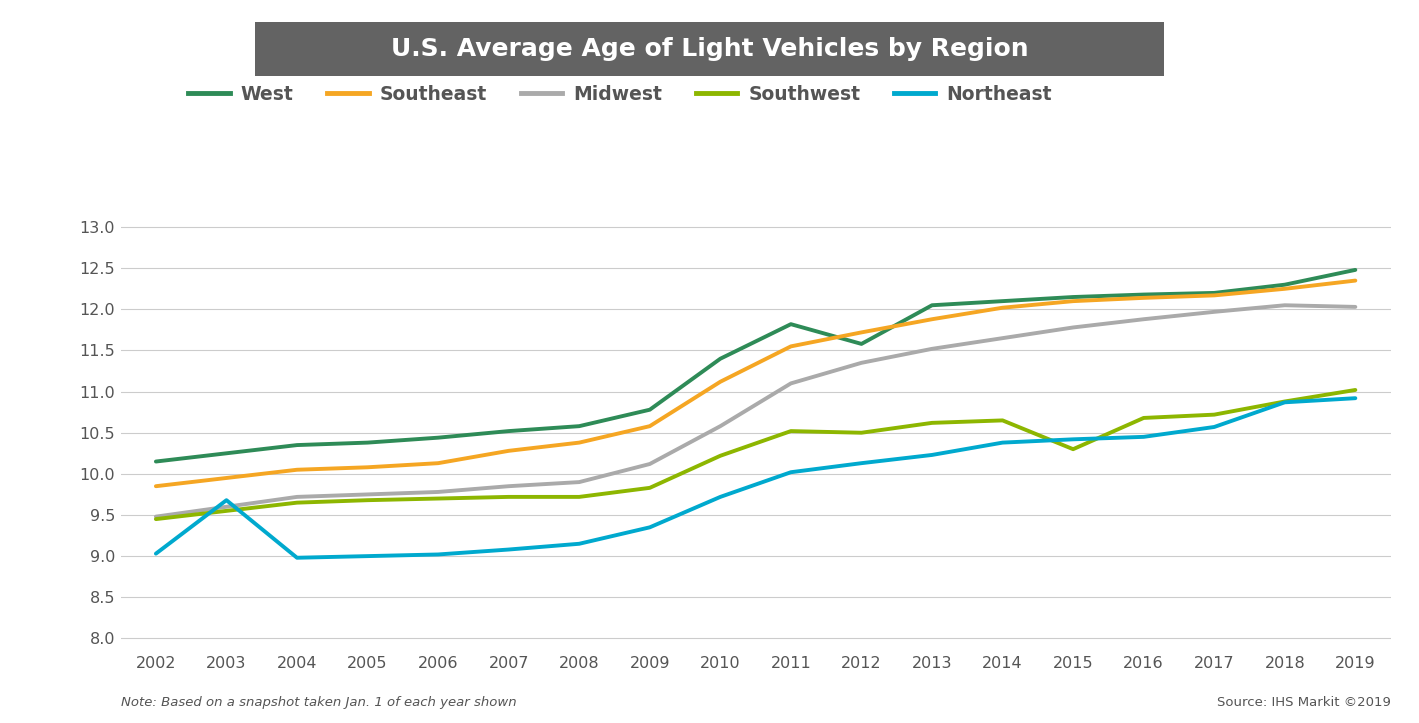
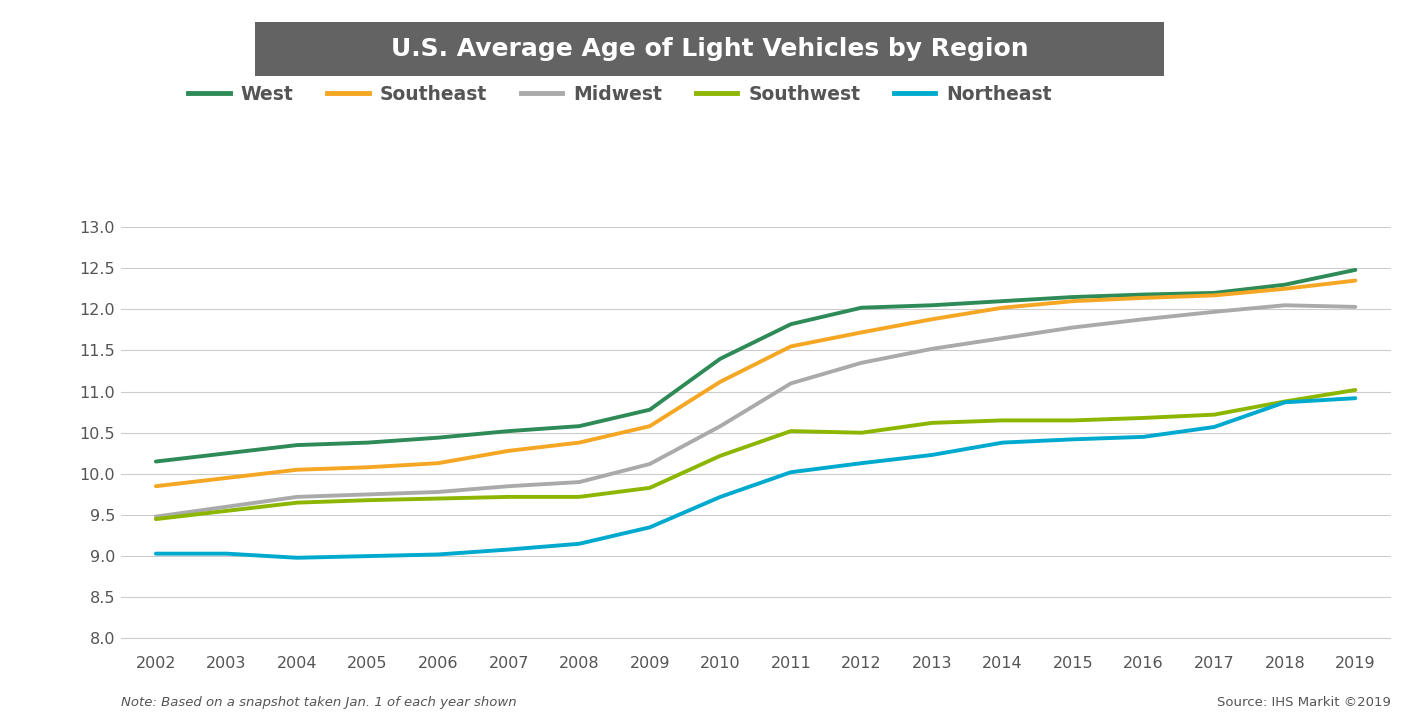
Northeast/2003: 9.68 -> 9.03
West/2012: 11.58 -> 12.02
Southwest/2015: 10.30 -> 10.65
